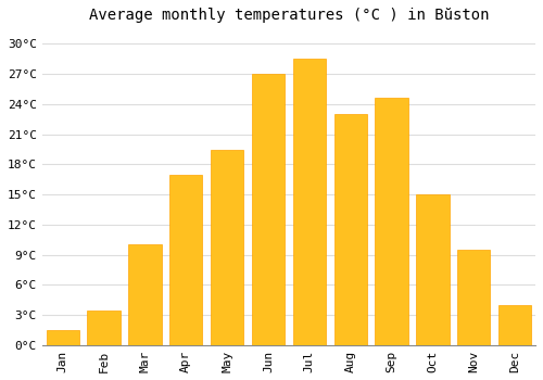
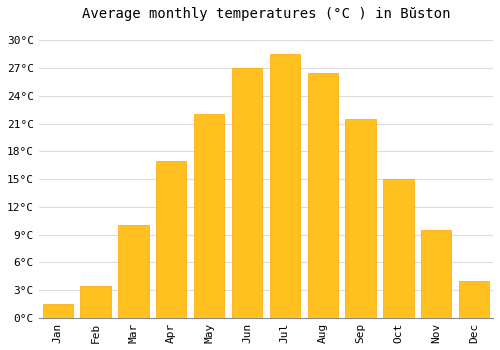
May: 19.4°C -> 22.0°C
Aug: 23.0°C -> 26.5°C
Sep: 24.6°C -> 21.5°C
